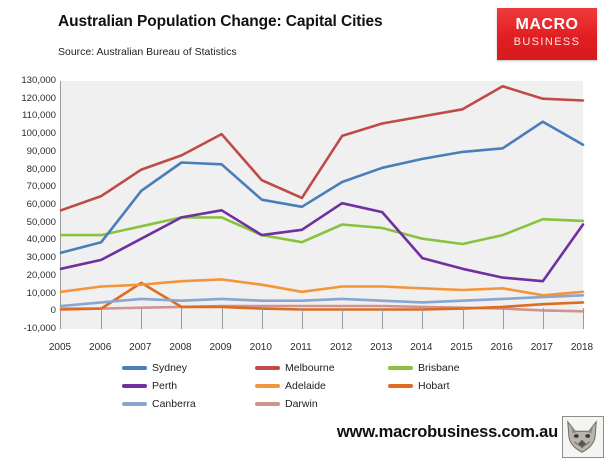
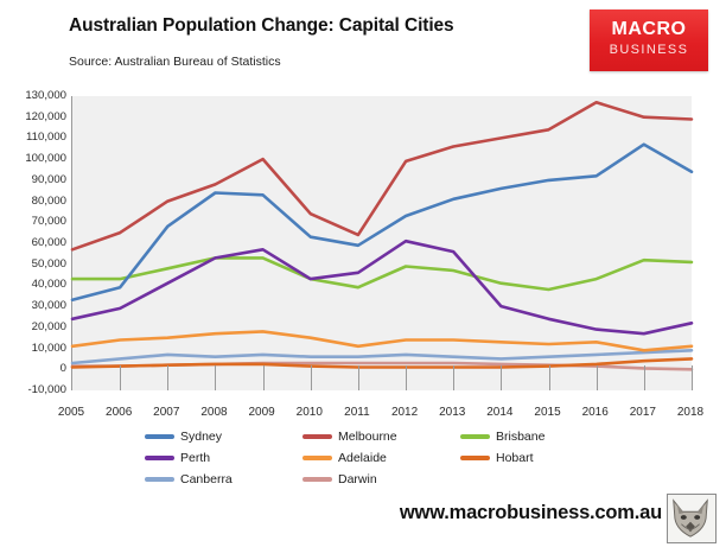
Hobart/2007: 16000 -> 2000
Perth/2018: 49000 -> 22000
